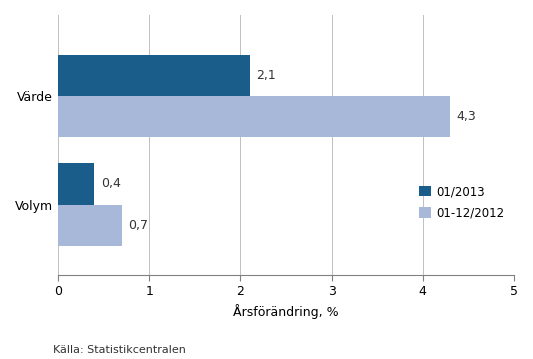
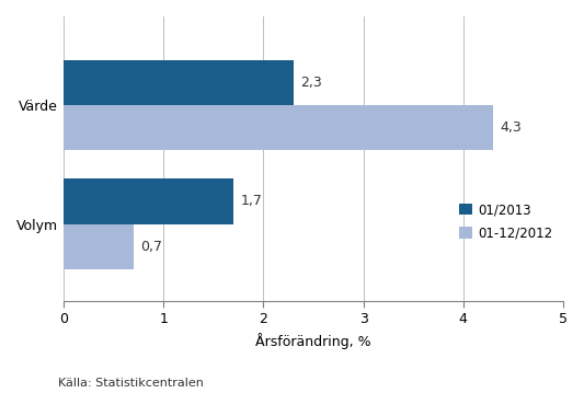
01/2013/Värde: 2,1 -> 2,3
01/2013/Volym: 0,4 -> 1,7
